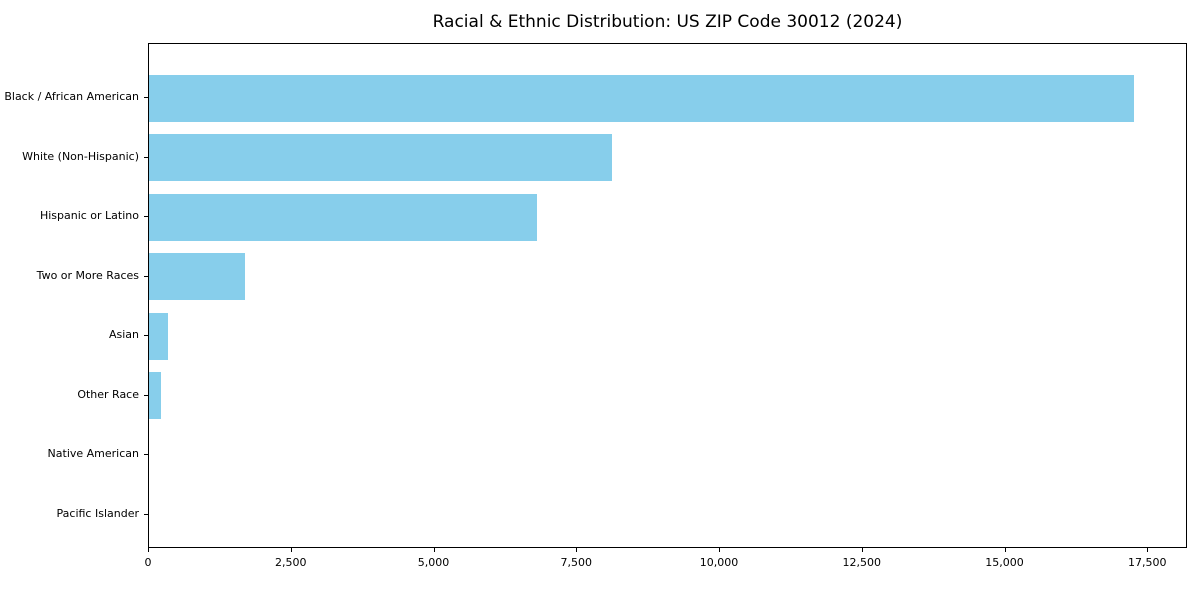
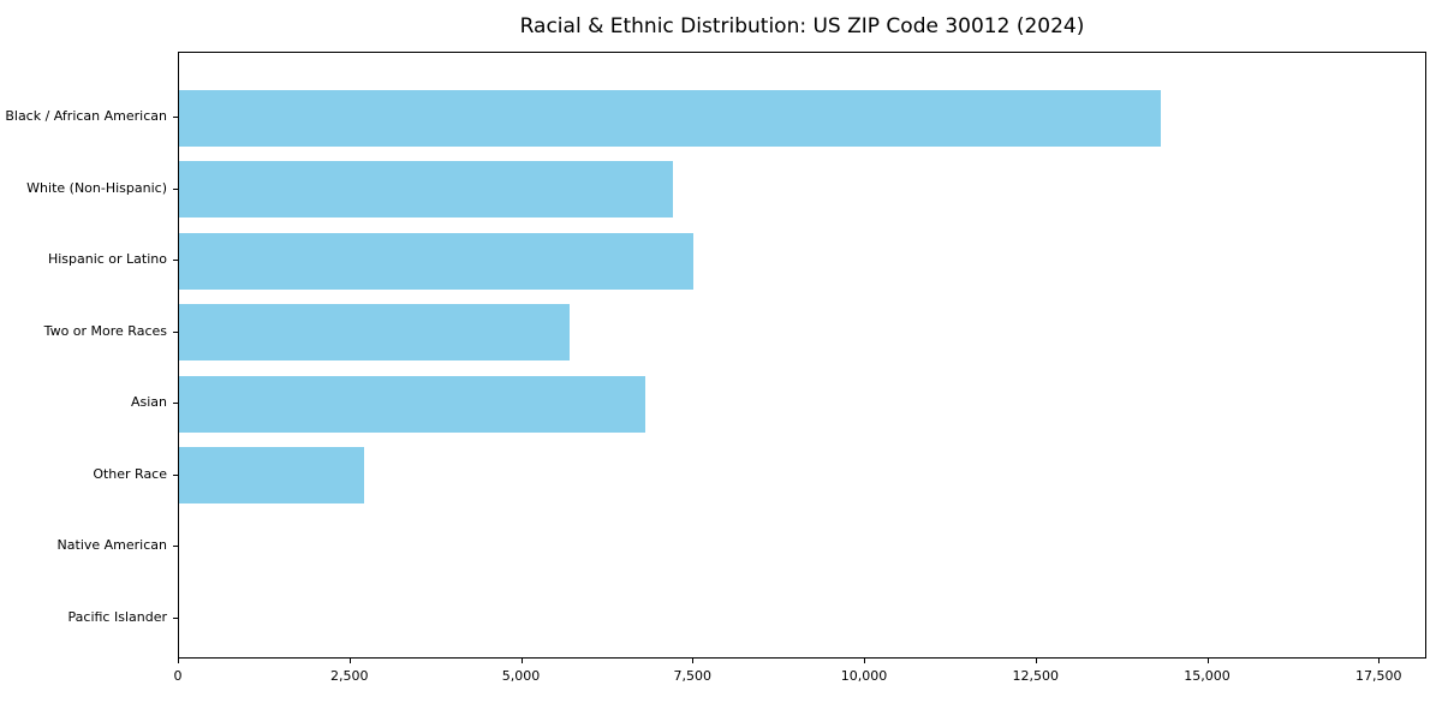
Black / African American: 17200 -> 14300
White (Non-Hispanic): 8100 -> 7200
Hispanic or Latino: 6800 -> 7500
Two or More Races: 1700 -> 5700
Asian: 300 -> 6800
Other Race: 200 -> 2700
